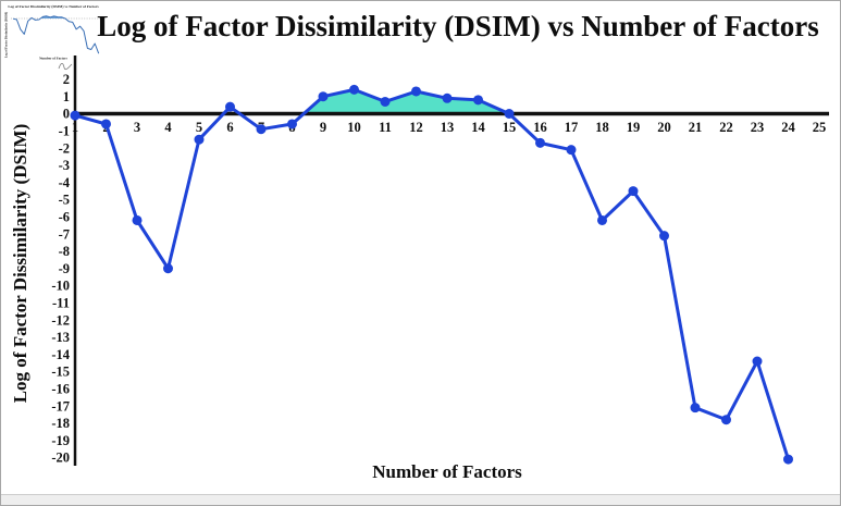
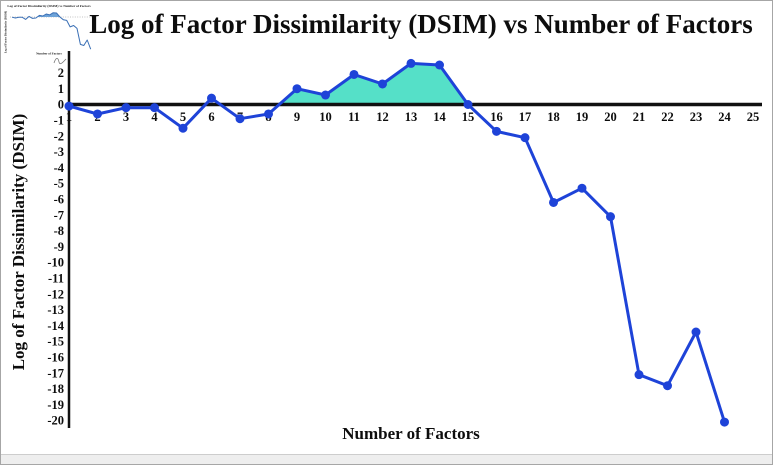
3: -6.2 -> -0.2
4: -9.0 -> -0.2
10: 1.4 -> 0.6
11: 0.7 -> 1.9
13: 0.9 -> 2.6
14: 0.8 -> 2.5
19: -4.5 -> -5.3
